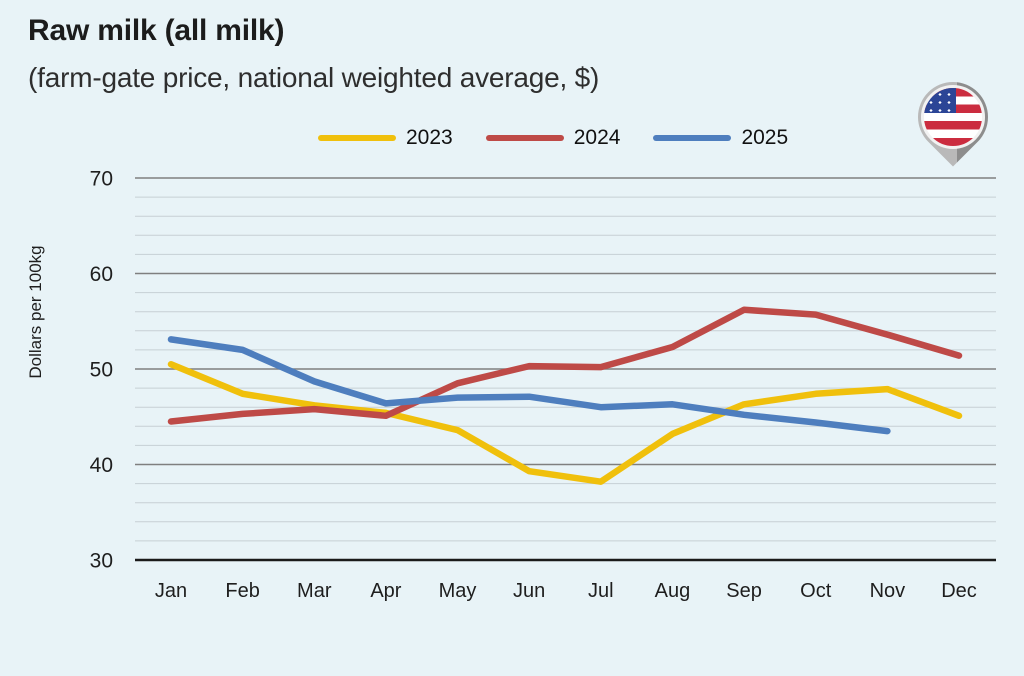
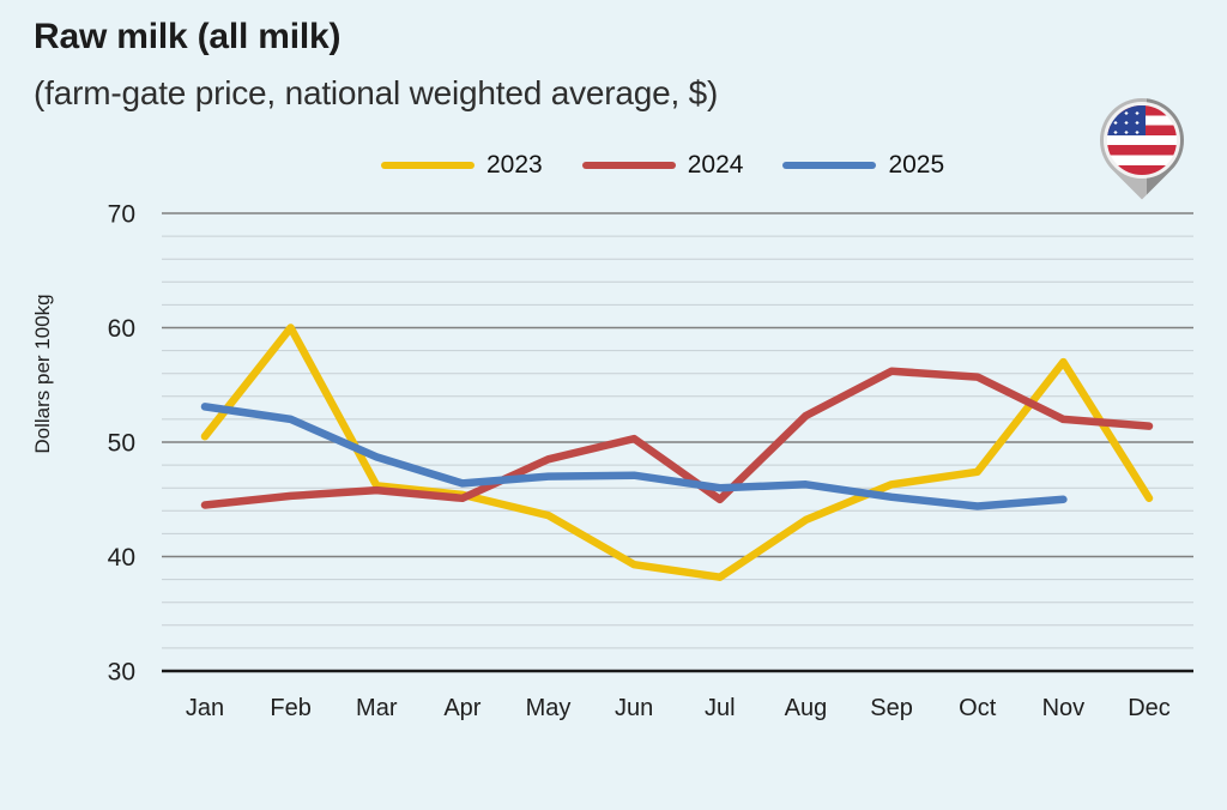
2023/Feb: 47 -> 60
2024/Jul: 50 -> 45
2023/Nov: 48 -> 57
2024/Nov: 54 -> 52
2025/Nov: 44 -> 45
